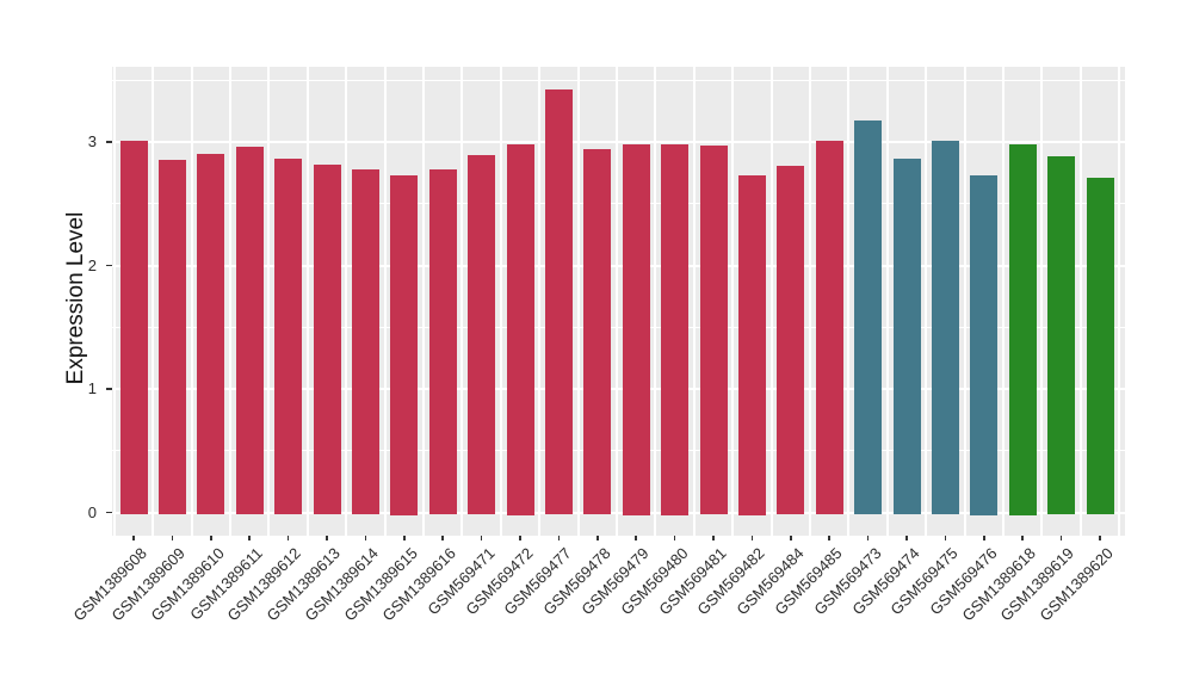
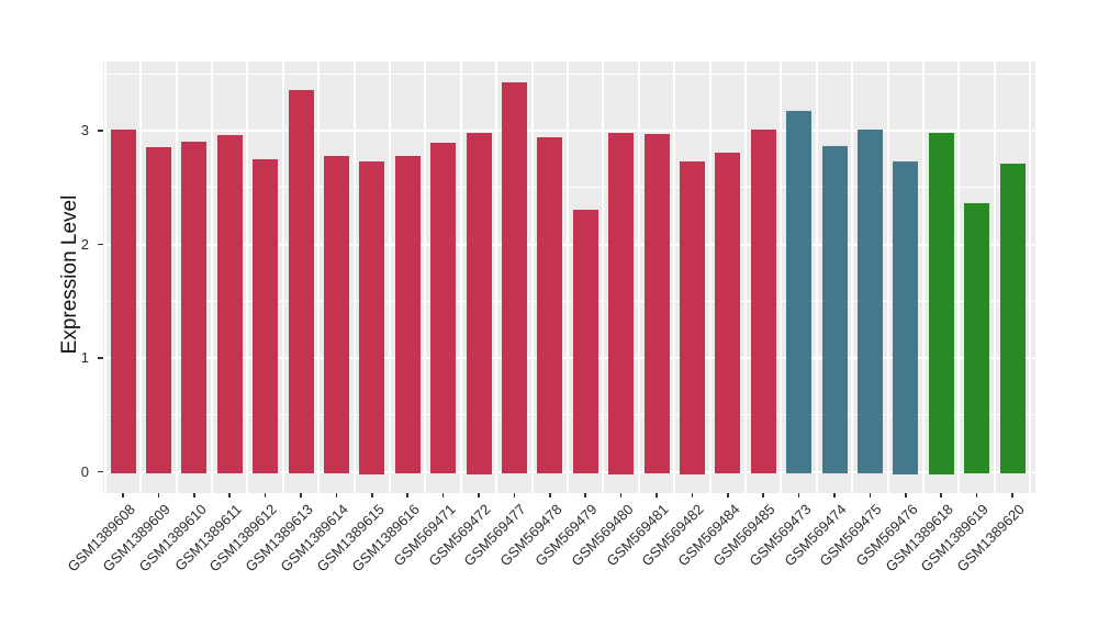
GSM1389612: 2.88 -> 2.77
GSM1389613: 2.84 -> 3.38
GSM569479: 3.00 -> 2.32
GSM1389619: 2.90 -> 2.38
